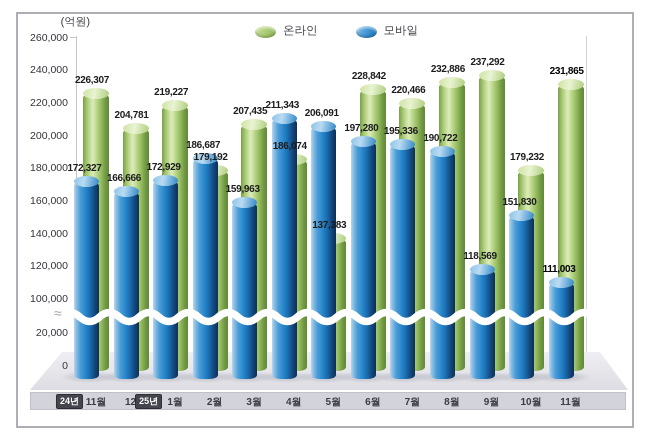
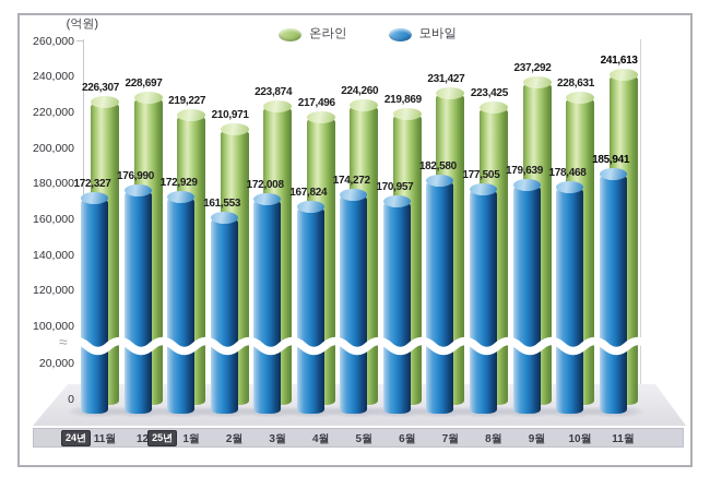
온라인/12월: 204,781 -> 228,697
모바일/12월: 166,666 -> 176,990
온라인/2월: 179,192 -> 210,971
모바일/2월: 186,687 -> 161,553
온라인/3월: 207,435 -> 223,874
모바일/3월: 159,963 -> 172,008
온라인/4월: 186,074 -> 217,496
모바일/4월: 211,343 -> 167,824
온라인/5월: 137,383 -> 224,260
모바일/5월: 206,091 -> 174,272
온라인/6월: 228,842 -> 219,869
모바일/6월: 197,280 -> 170,957
온라인/7월: 220,466 -> 231,427
모바일/7월: 195,336 -> 182,580
온라인/8월: 232,886 -> 223,425
모바일/8월: 190,722 -> 177,505
모바일/9월: 118,569 -> 179,639
온라인/10월: 179,232 -> 228,631
모바일/10월: 151,830 -> 178,468
온라인/11월: 231,865 -> 241,613
모바일/11월: 111,003 -> 185,941
